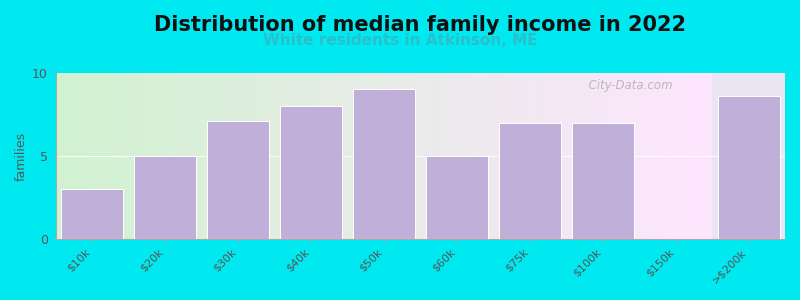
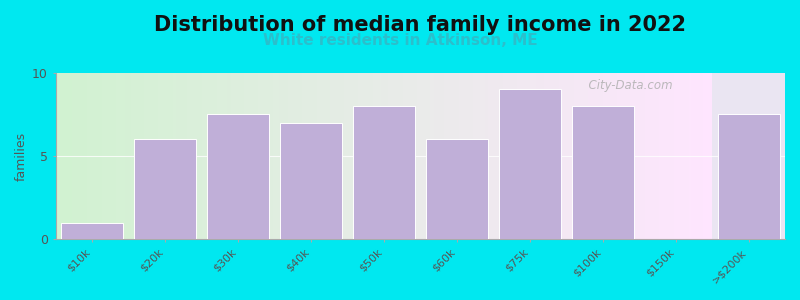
$10k: 3.0 -> 1.0
$20k: 5.0 -> 6.0
$30k: 7.1 -> 7.5
$40k: 8.0 -> 7.0
$50k: 9.0 -> 8.0
$60k: 5.0 -> 6.0
$75k: 7.0 -> 9.0
$100k: 7.0 -> 8.0
>$200k: 8.6 -> 7.5
